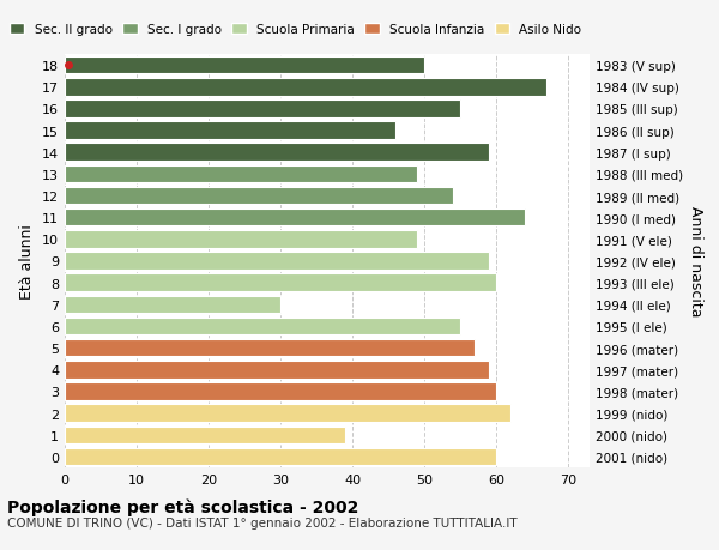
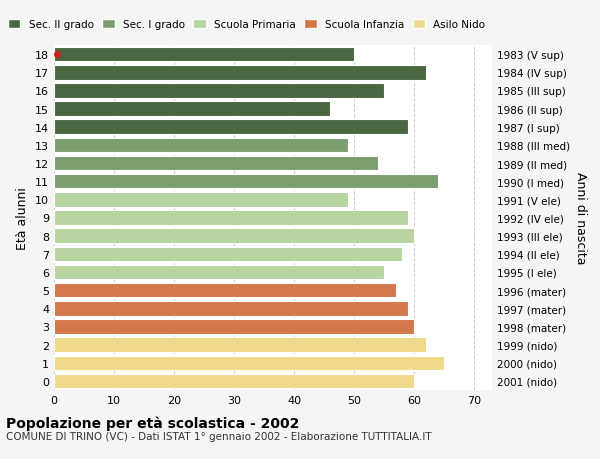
17: 67 -> 62
7: 30 -> 58
1: 39 -> 65
